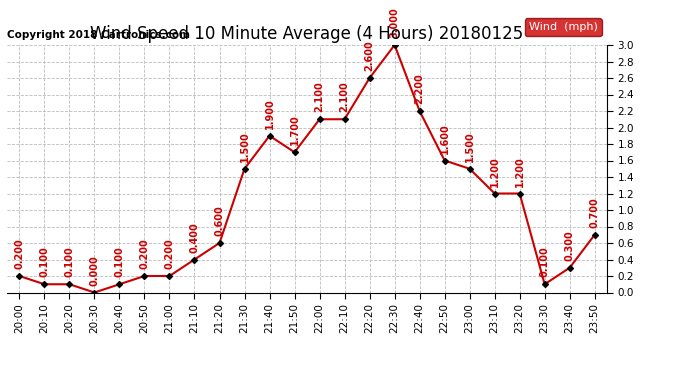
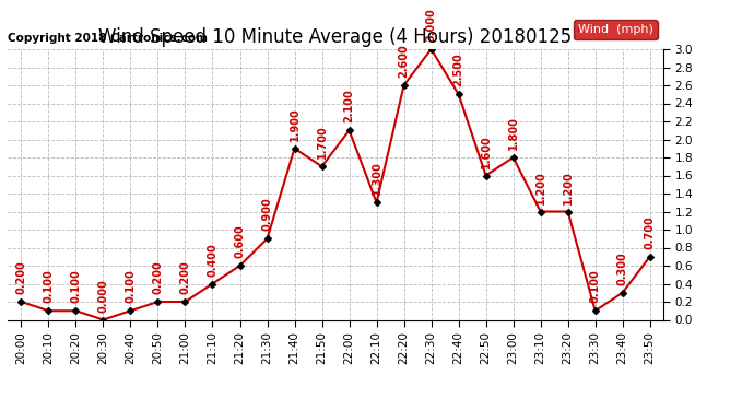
21:30: 1.500 -> 0.900
22:10: 2.100 -> 1.300
22:40: 2.200 -> 2.500
23:00: 1.500 -> 1.800
